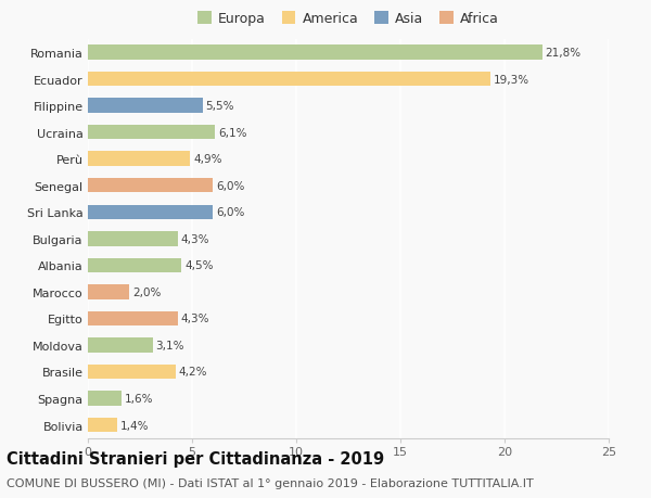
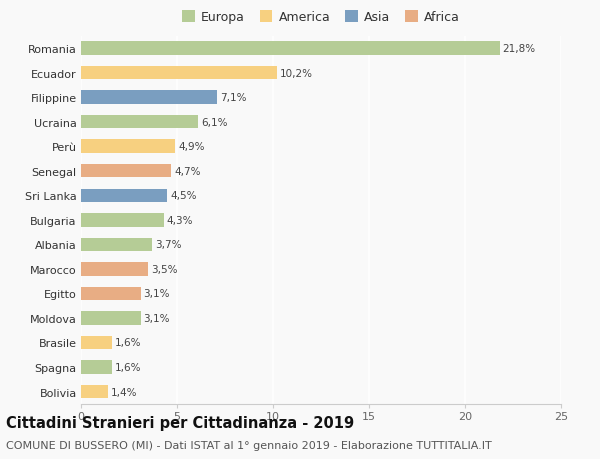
Ecuador: 19,3% -> 10,2%
Filippine: 5,5% -> 7,1%
Senegal: 6,0% -> 4,7%
Sri Lanka: 6,0% -> 4,5%
Albania: 4,5% -> 3,7%
Marocco: 2,0% -> 3,5%
Egitto: 4,3% -> 3,1%
Brasile: 4,2% -> 1,6%
